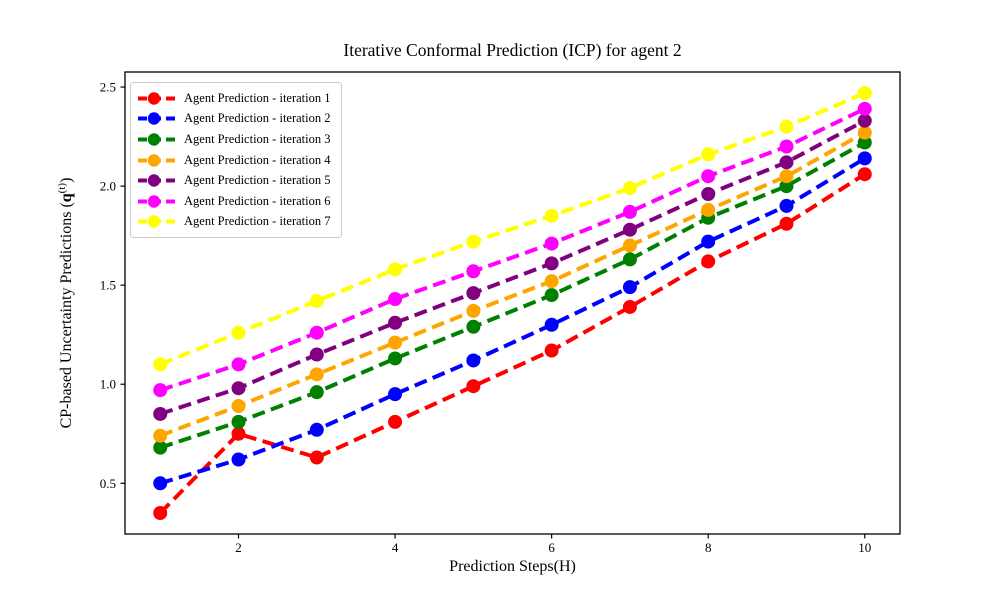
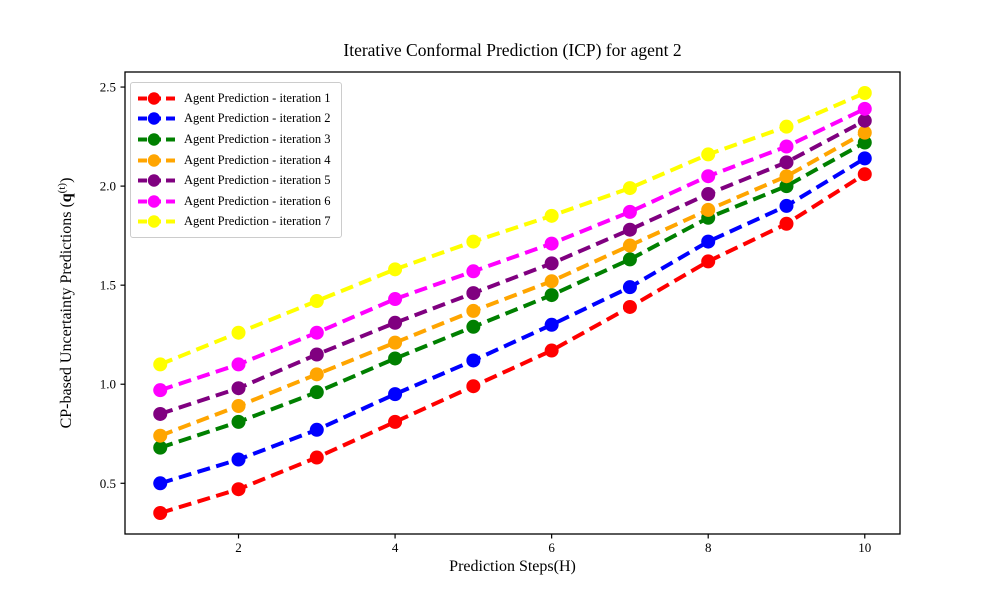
Agent Prediction - iteration 1/2: 0.75 -> 0.47
